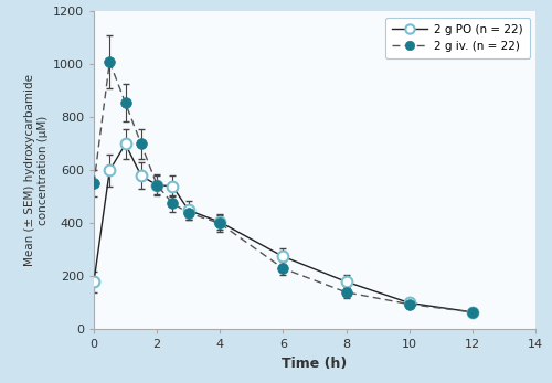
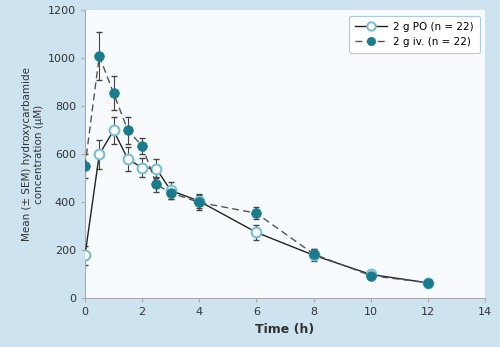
2 g iv. (n = 22)/2: 545 -> 635
2 g iv. (n = 22)/6: 230 -> 355
2 g iv. (n = 22)/8: 140 -> 185
